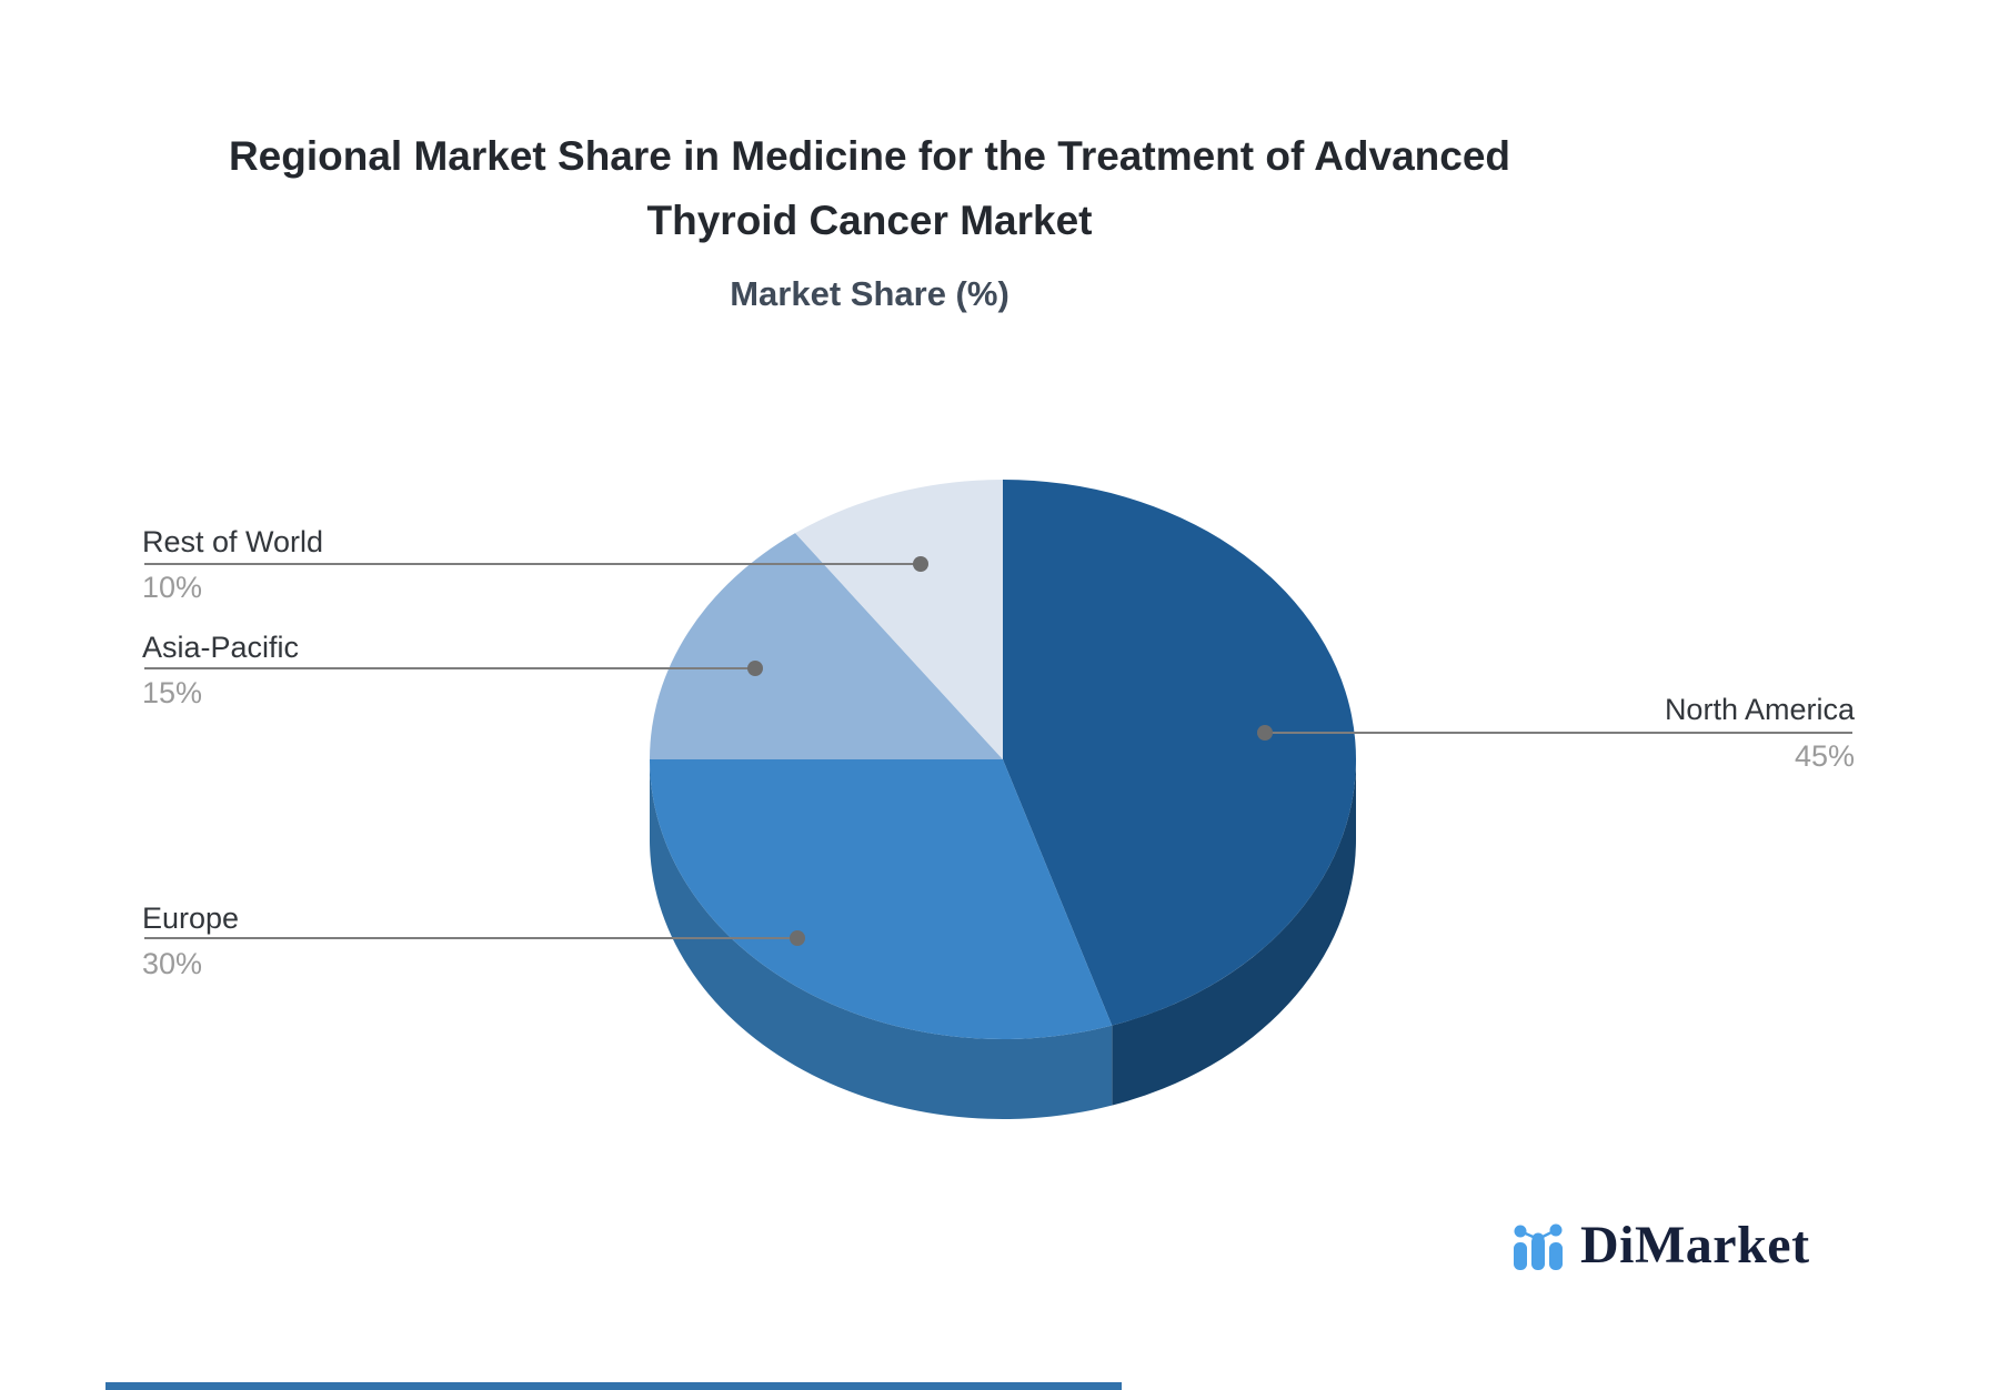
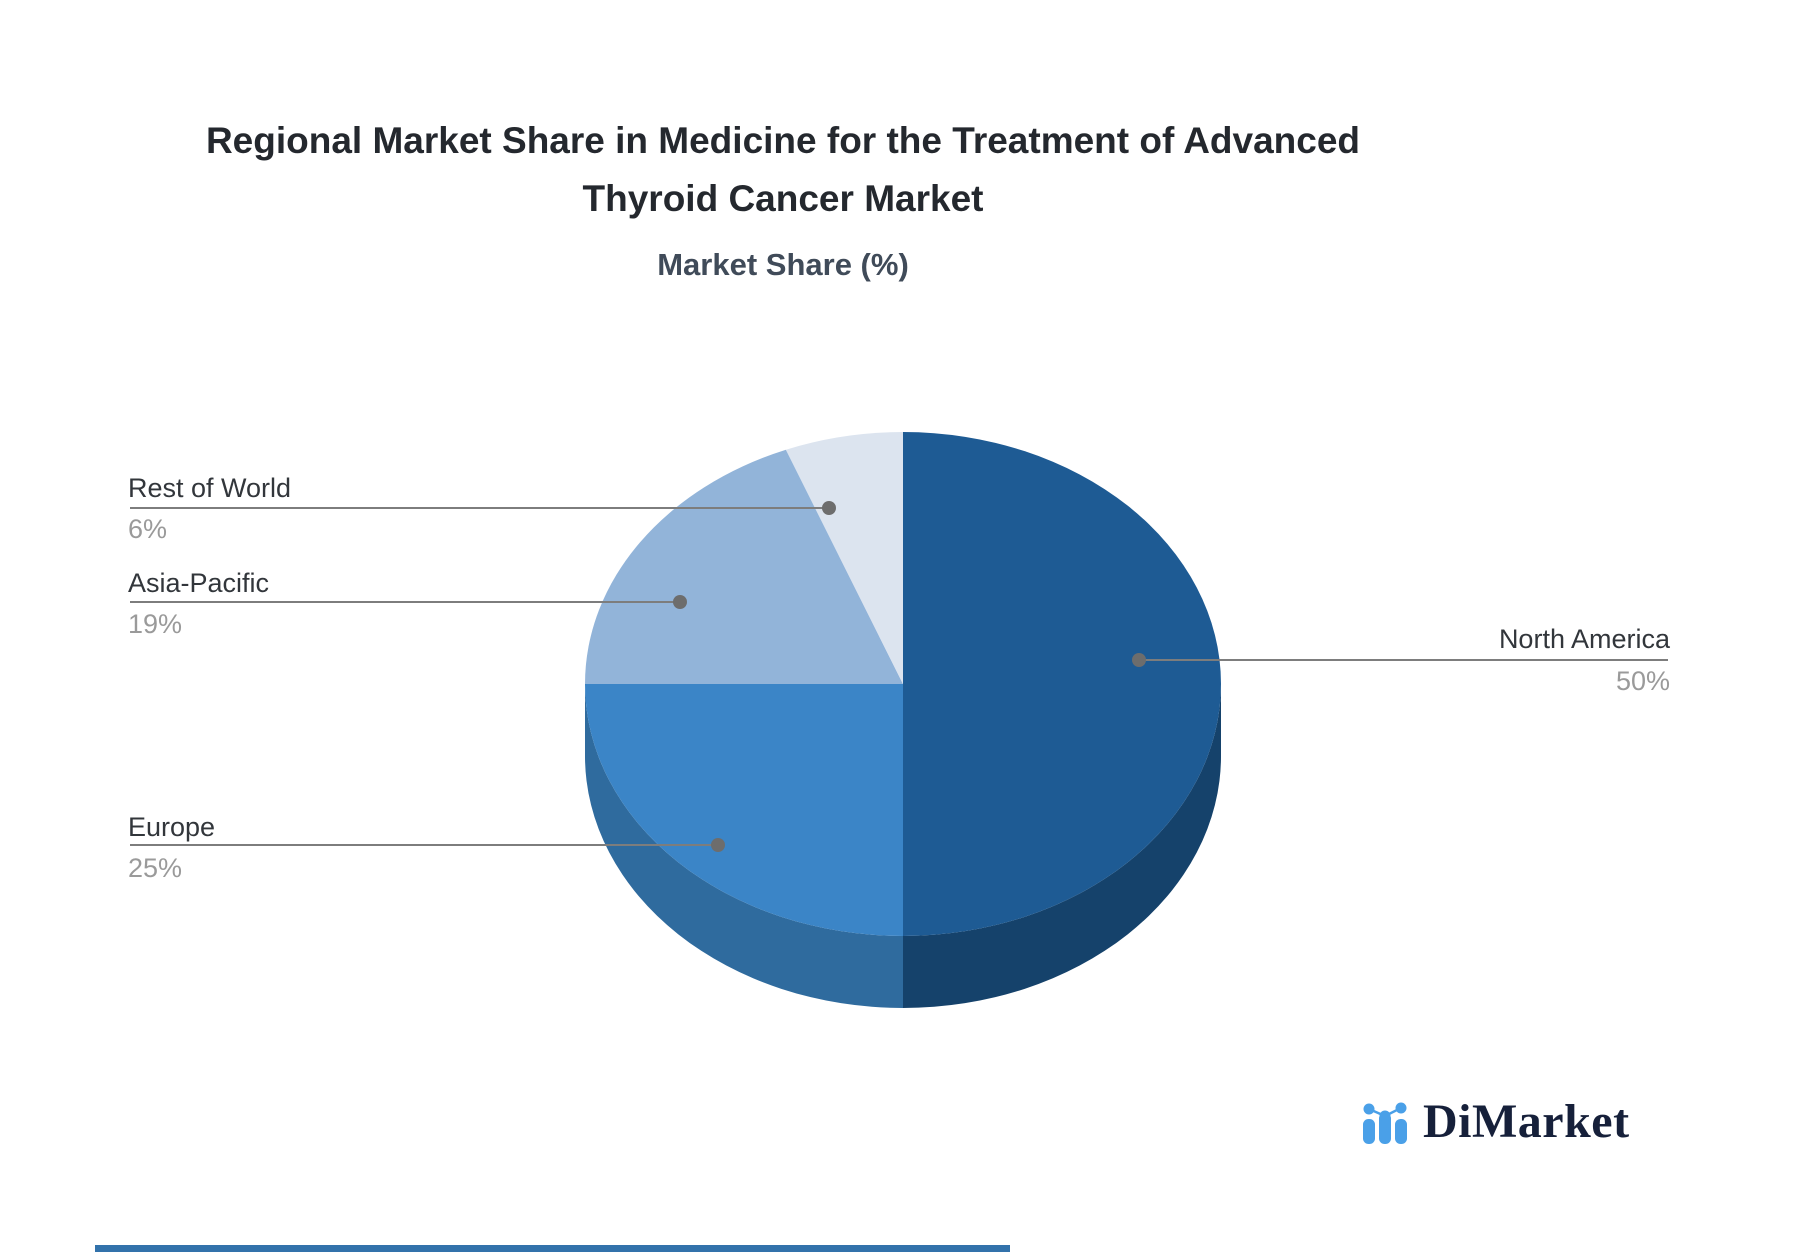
North America: 45% -> 50%
Europe: 30% -> 25%
Asia-Pacific: 15% -> 19%
Rest of World: 10% -> 6%
